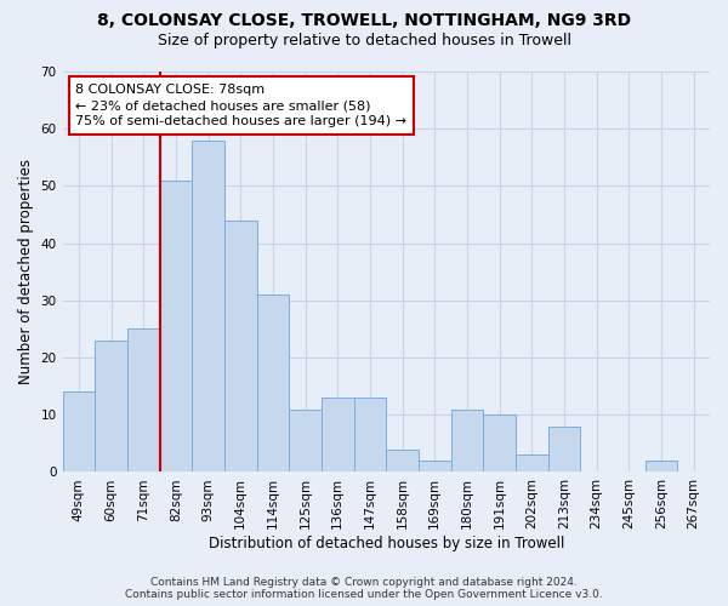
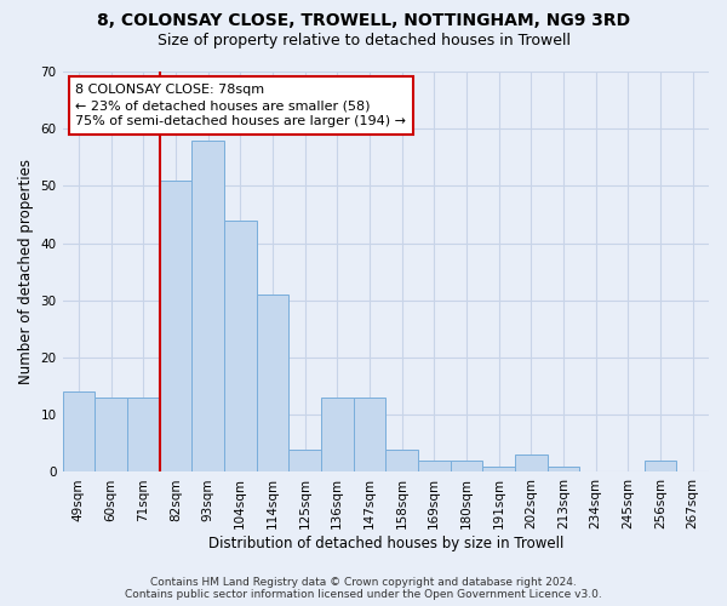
60sqm: 23 -> 13
71sqm: 25 -> 13
125sqm: 11 -> 4
180sqm: 11 -> 2
191sqm: 10 -> 1
213sqm: 8 -> 1
